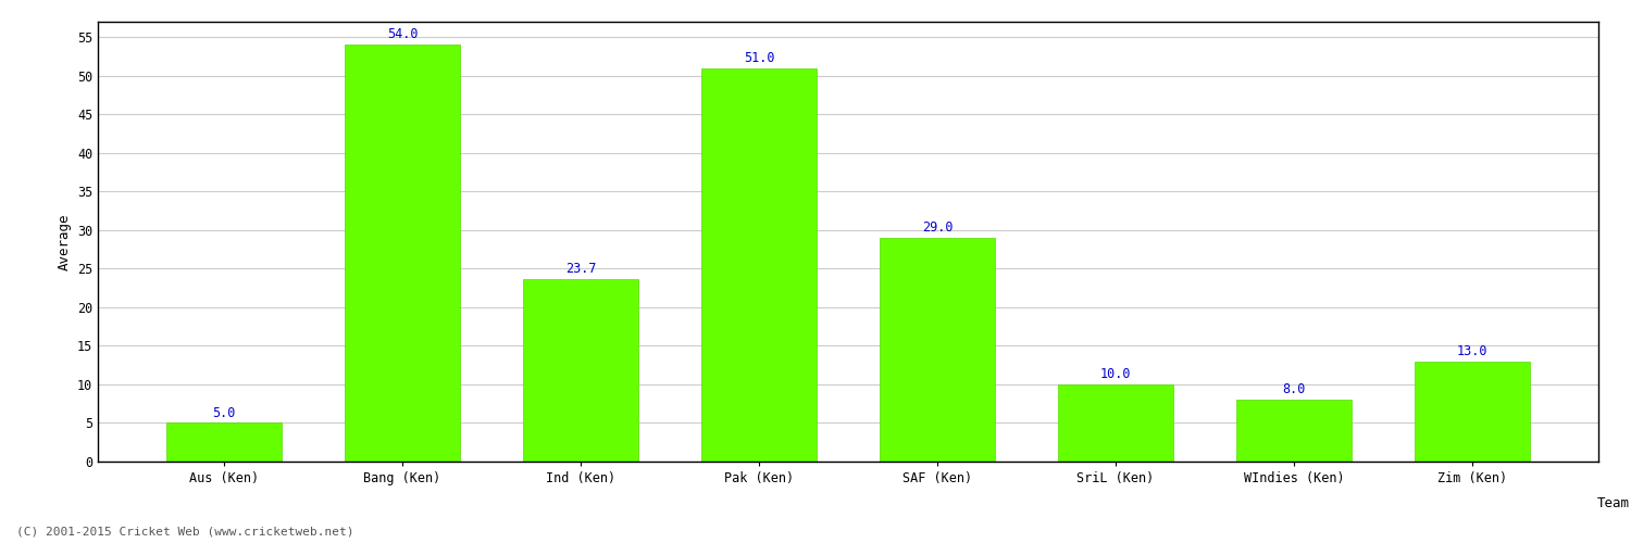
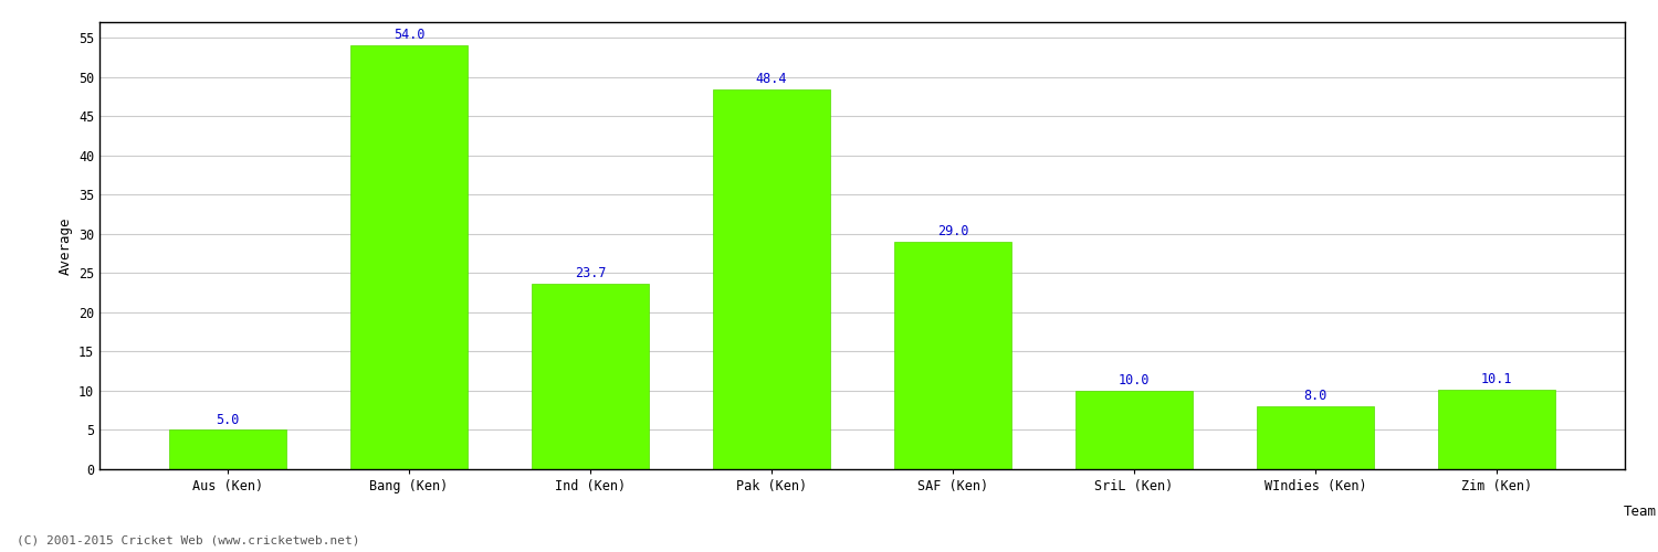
Pak (Ken): 51.0 -> 48.4
Zim (Ken): 13.0 -> 10.1
